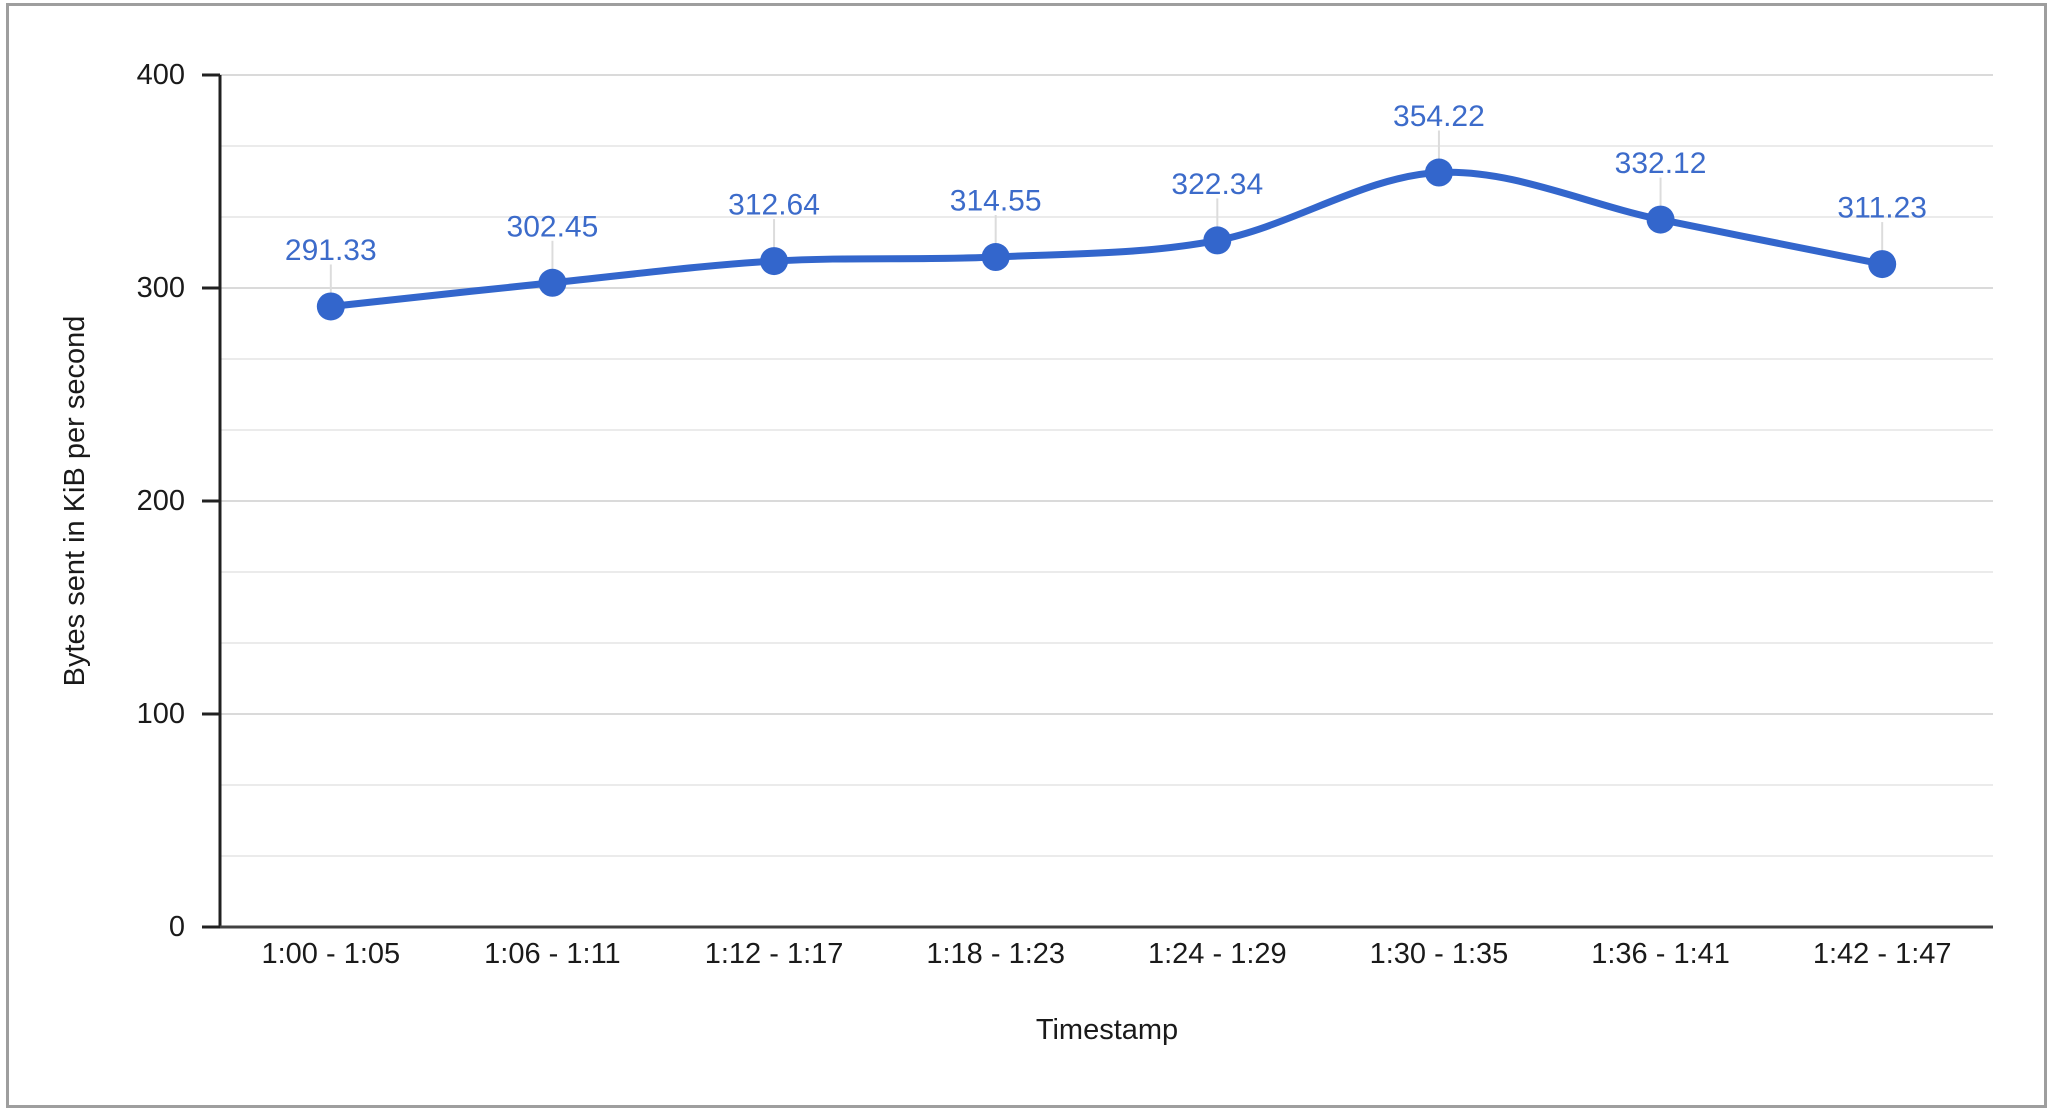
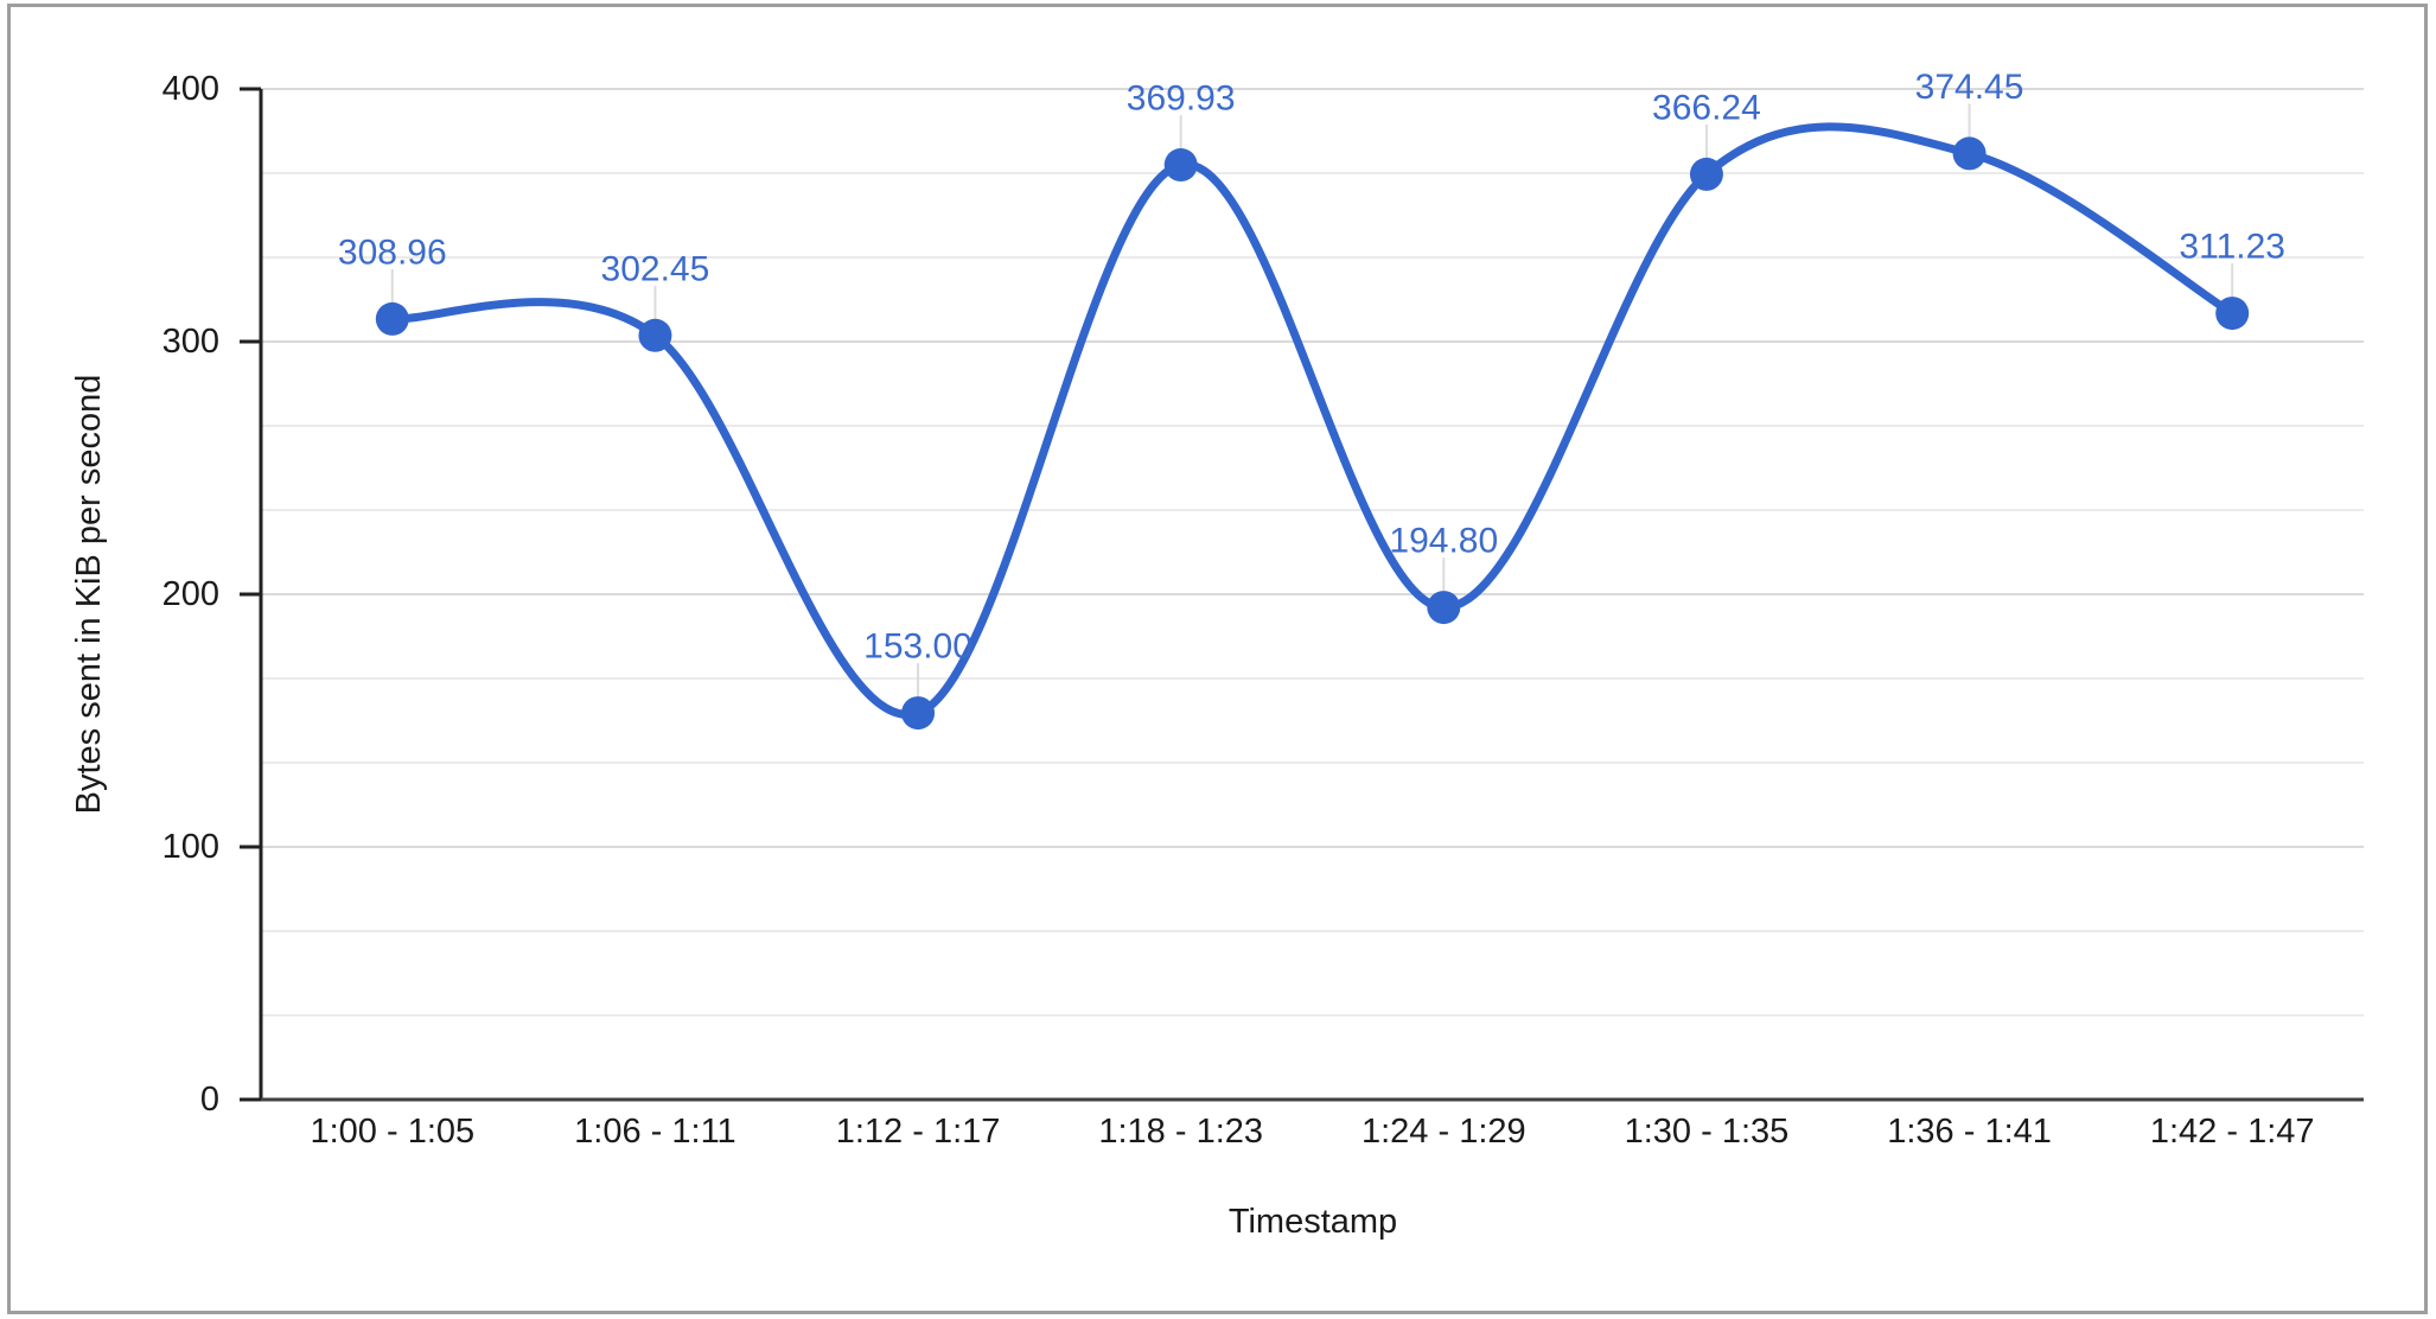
1:00 - 1:05: 291.33 -> 308.96
1:12 - 1:17: 312.64 -> 153.00
1:18 - 1:23: 314.55 -> 369.93
1:24 - 1:29: 322.34 -> 194.80
1:30 - 1:35: 354.22 -> 366.24
1:36 - 1:41: 332.12 -> 374.45
